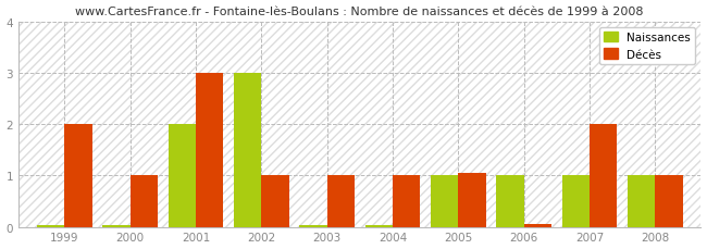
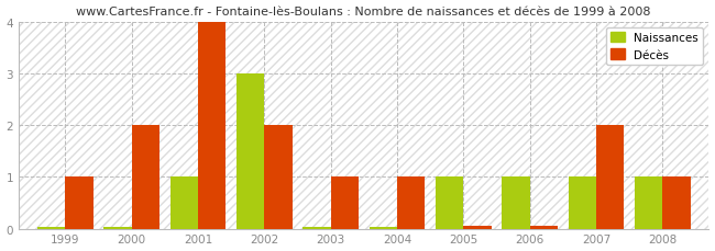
Décès/1999: 2.00 -> 1.00
Décès/2000: 1.00 -> 2.00
Naissances/2001: 2.00 -> 1.00
Décès/2001: 3.00 -> 4.00
Décès/2002: 1.00 -> 2.00
Décès/2005: 1.05 -> 0.06
